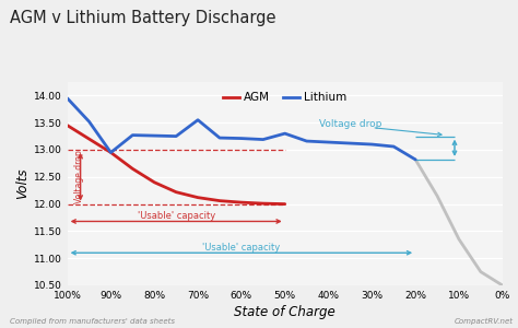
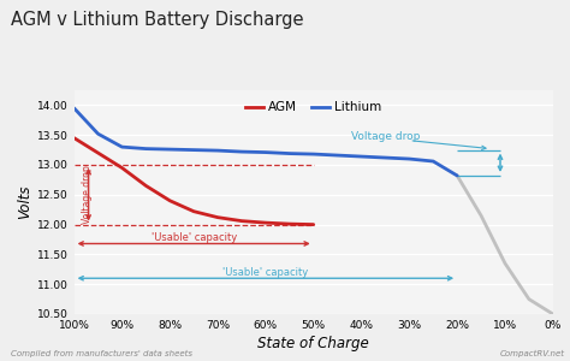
Lithium/90%: 12.95 -> 13.30
Lithium/70%: 13.55 -> 13.24
Lithium/50%: 13.30 -> 13.18
